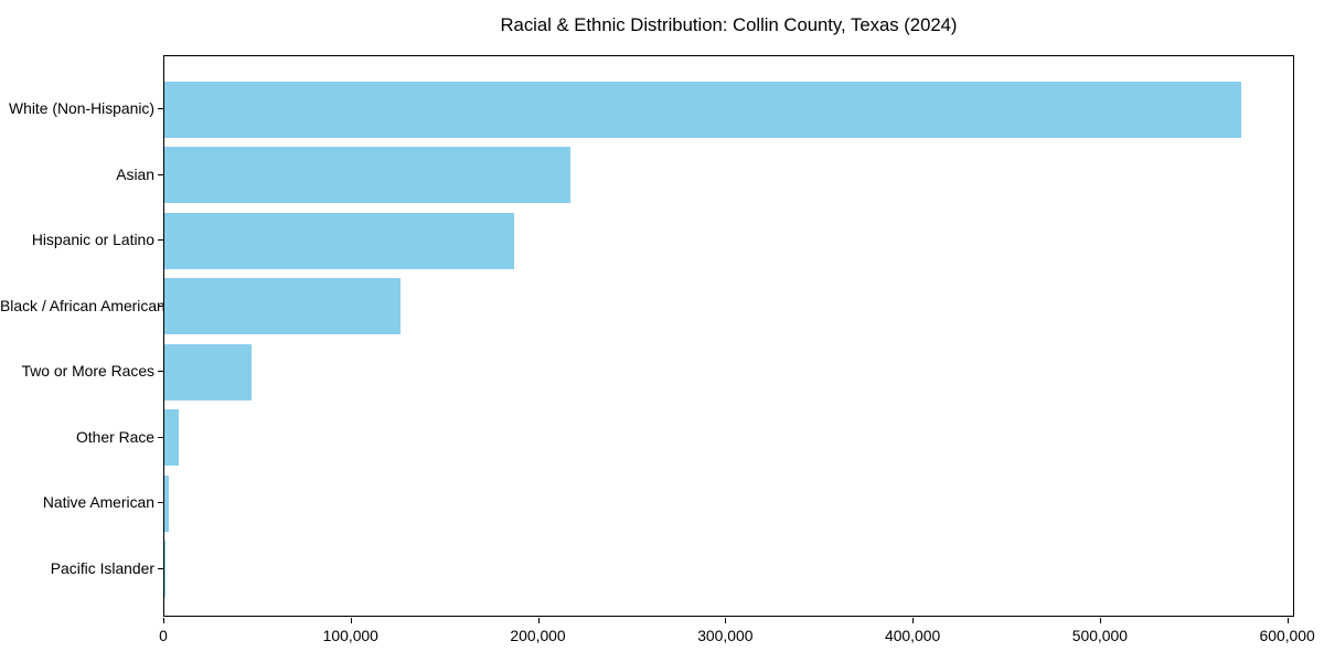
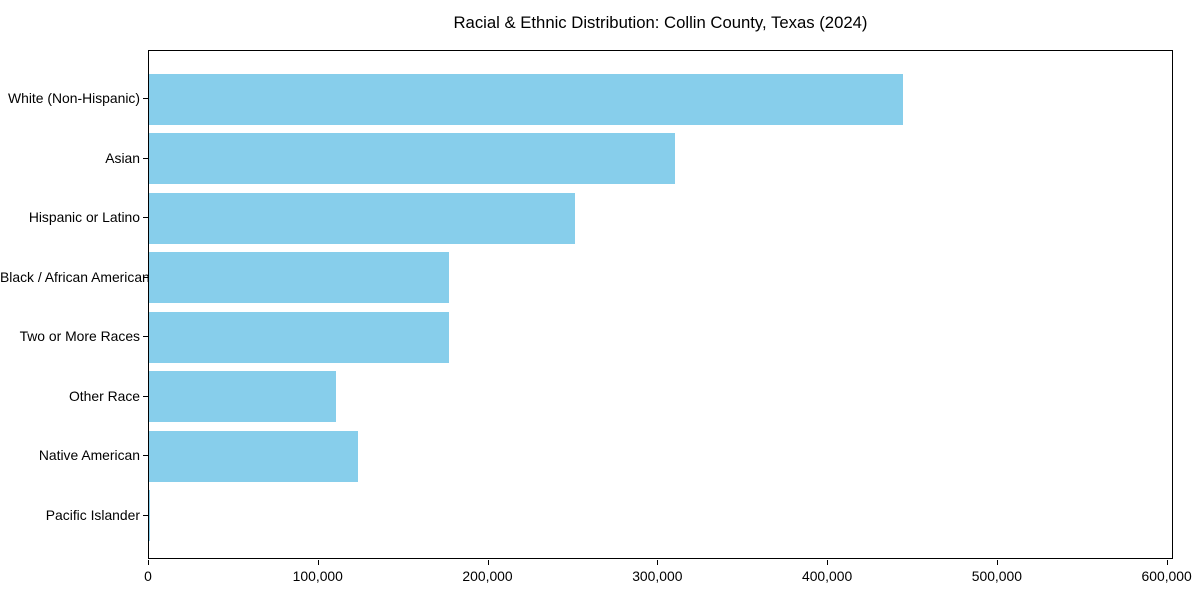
White (Non-Hispanic): 575000 -> 444000
Asian: 217000 -> 310000
Hispanic or Latino: 186000 -> 251000
Black / African American: 126000 -> 177000
Two or More Races: 46000 -> 177000
Other Race: 8000 -> 110000
Native American: 2000 -> 123000
